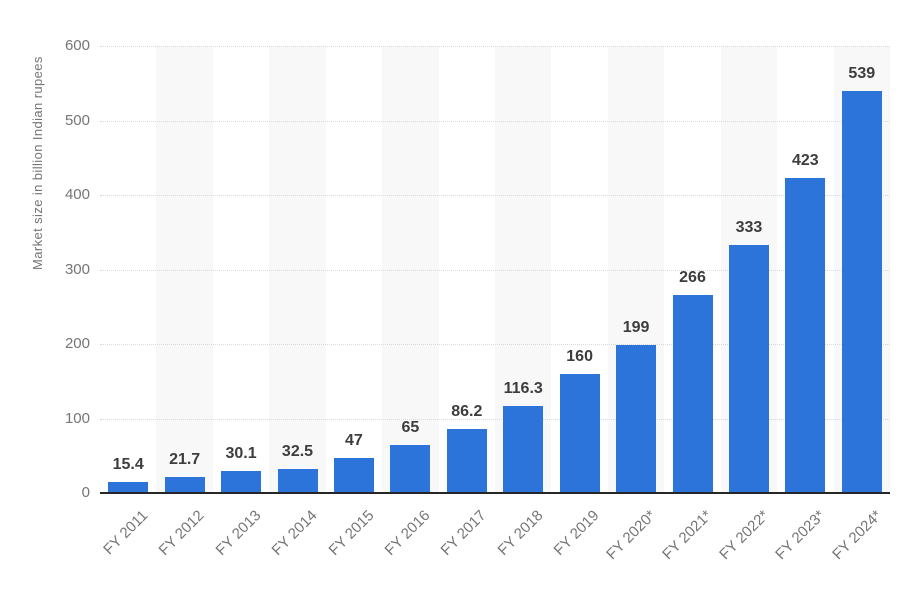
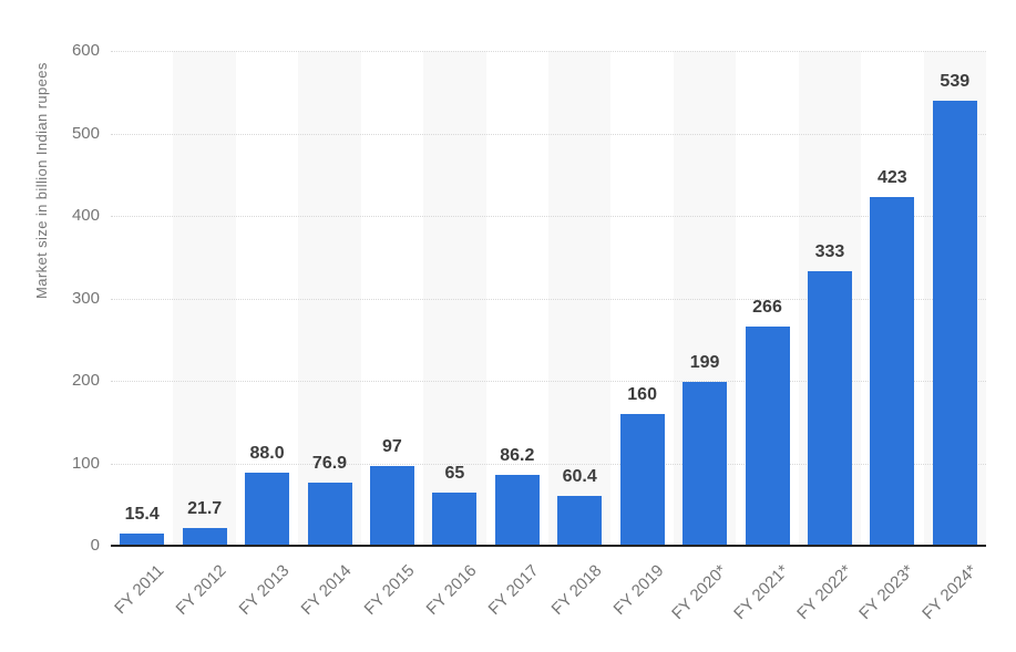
FY 2013: 30.1 -> 88.0
FY 2014: 32.5 -> 76.9
FY 2015: 47 -> 97
FY 2018: 116.3 -> 60.4
